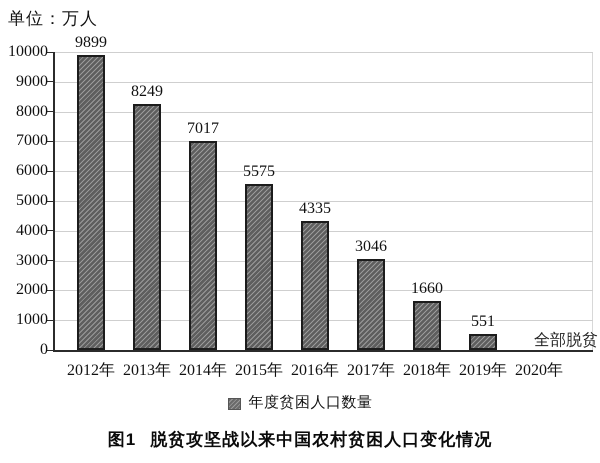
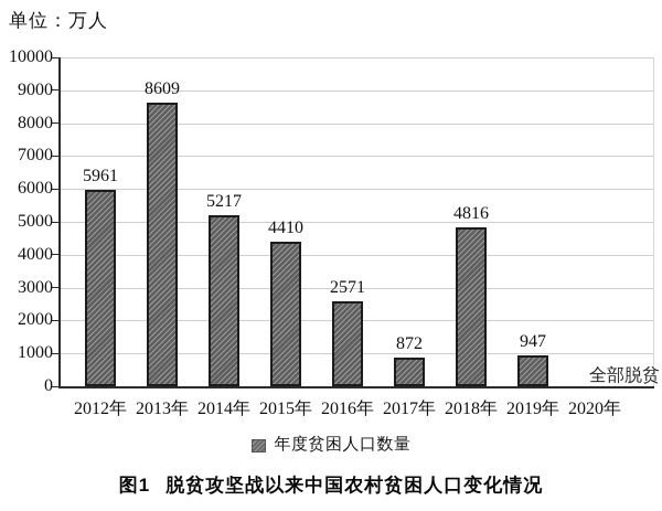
2012年: 9899 -> 5961
2013年: 8249 -> 8609
2014年: 7017 -> 5217
2015年: 5575 -> 4410
2016年: 4335 -> 2571
2017年: 3046 -> 872
2018年: 1660 -> 4816
2019年: 551 -> 947
